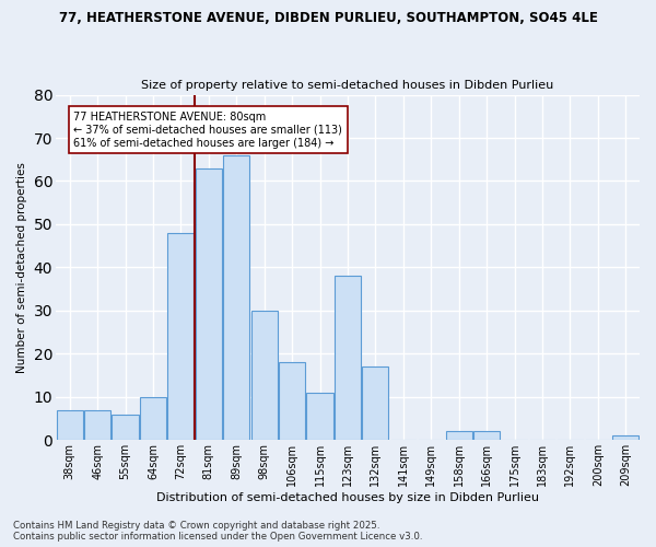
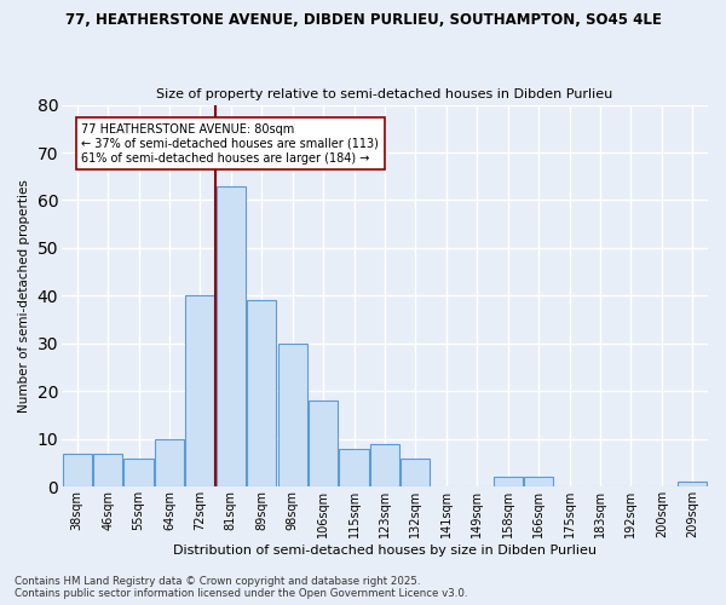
72sqm: 48 -> 40
89sqm: 66 -> 39
115sqm: 11 -> 8
123sqm: 38 -> 9
132sqm: 17 -> 6
